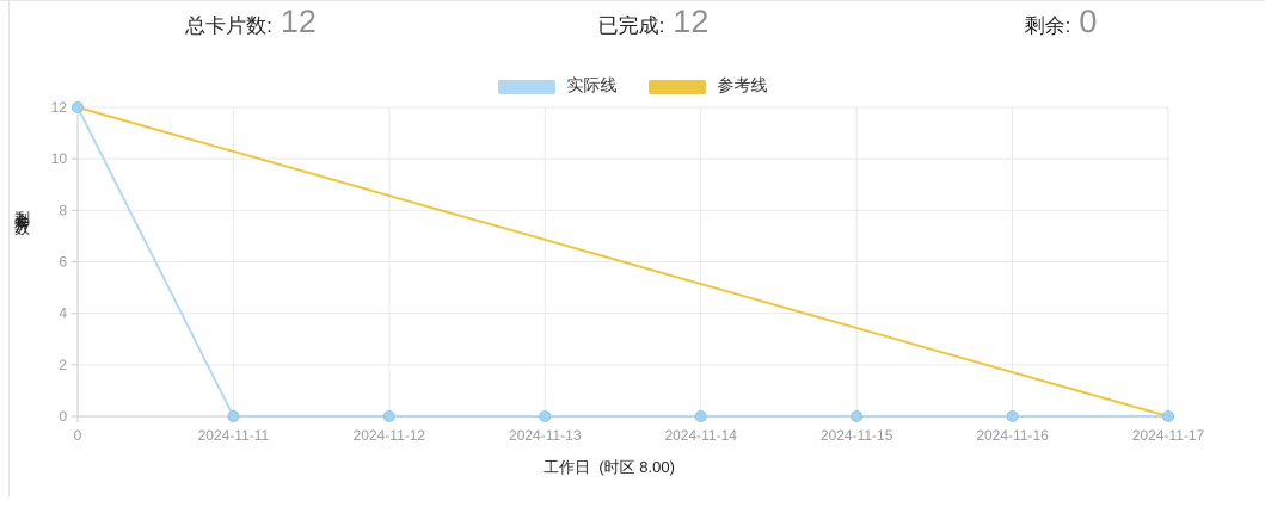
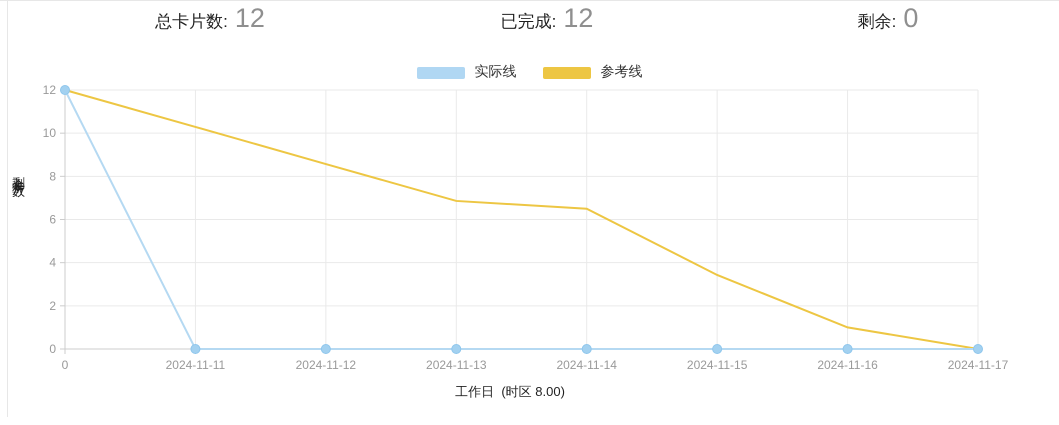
参考线/2024-11-14: 5.1 -> 6.5
参考线/2024-11-16: 1.7 -> 1.0
